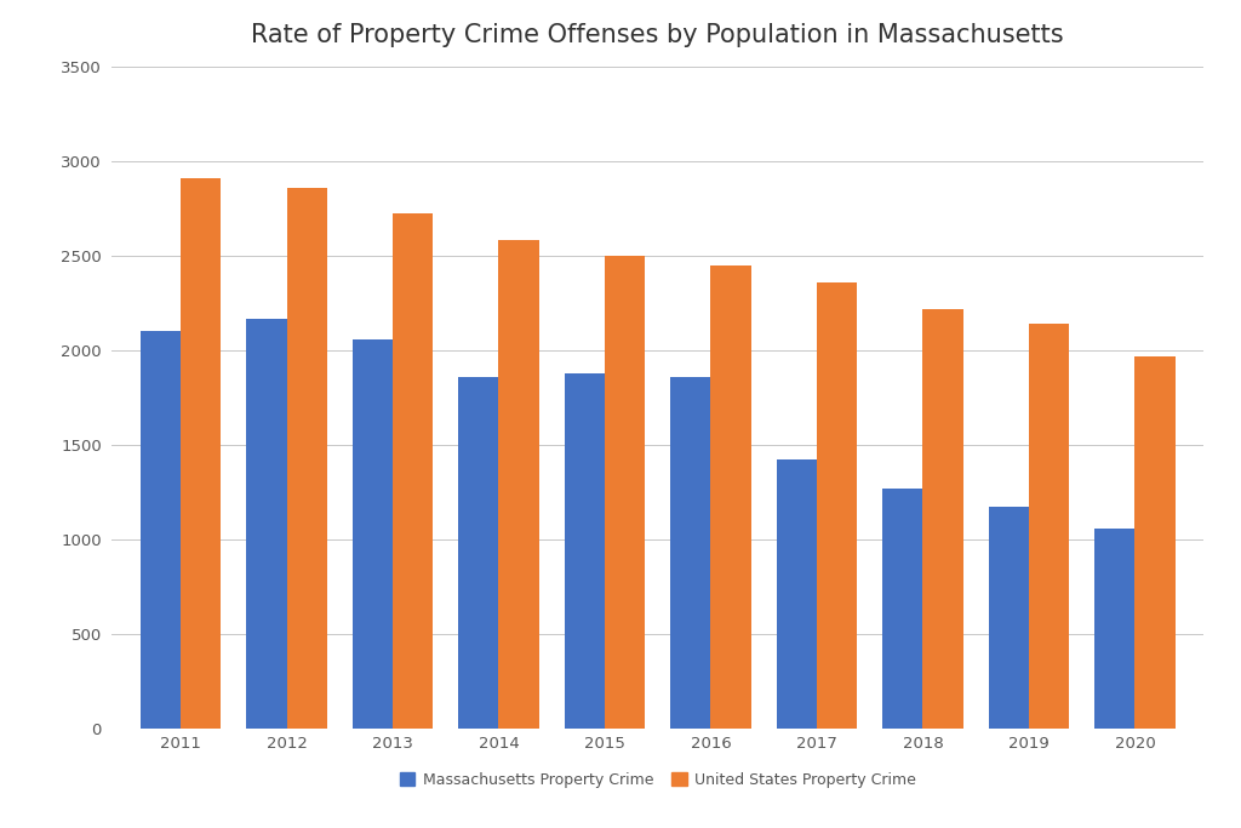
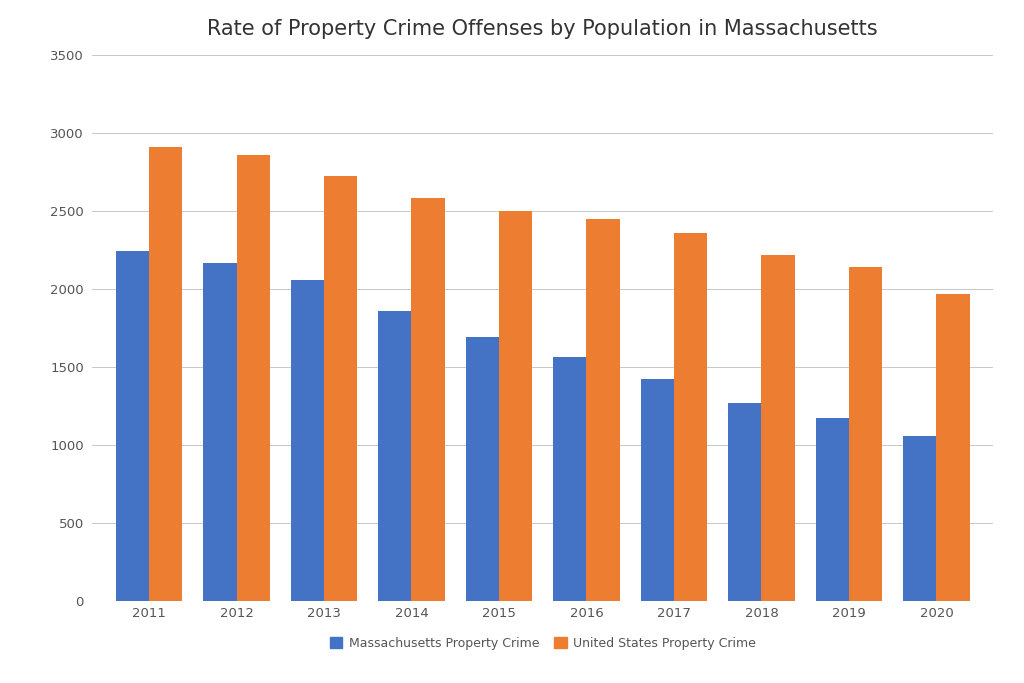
Massachusetts Property Crime/2011: 2100 -> 2240
Massachusetts Property Crime/2015: 1880 -> 1690
Massachusetts Property Crime/2016: 1860 -> 1560
